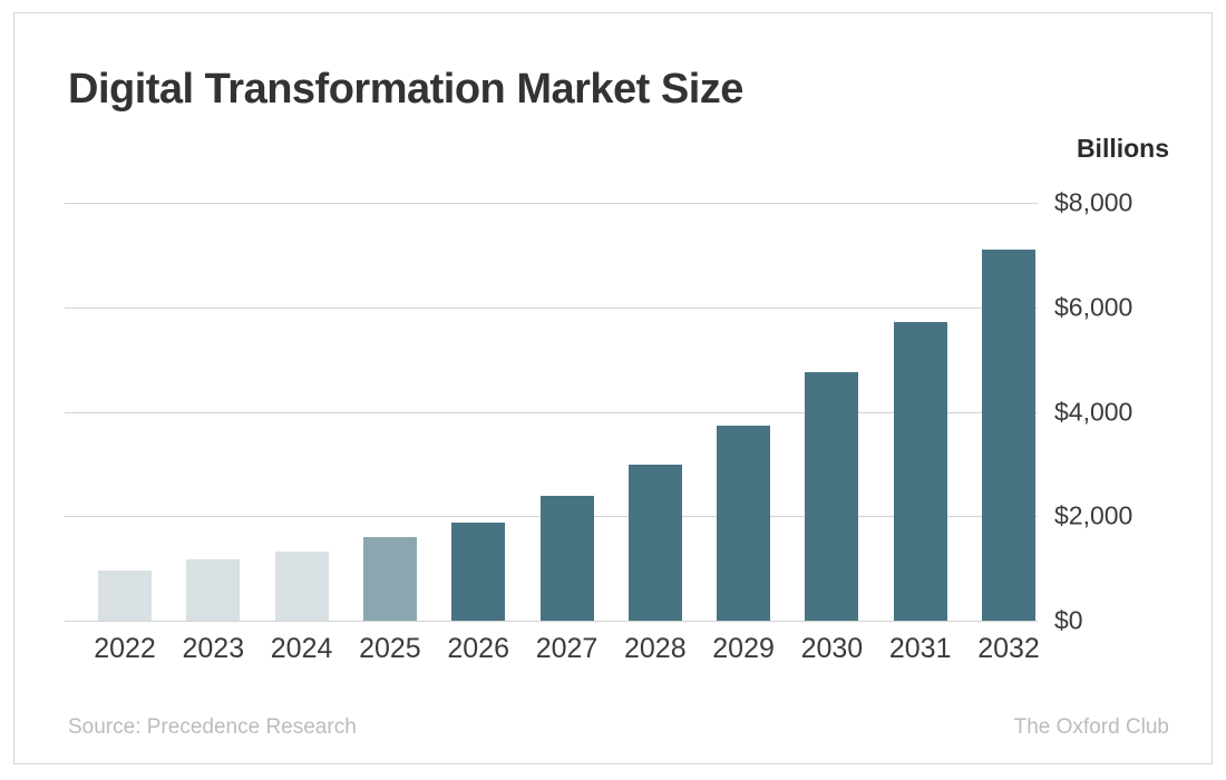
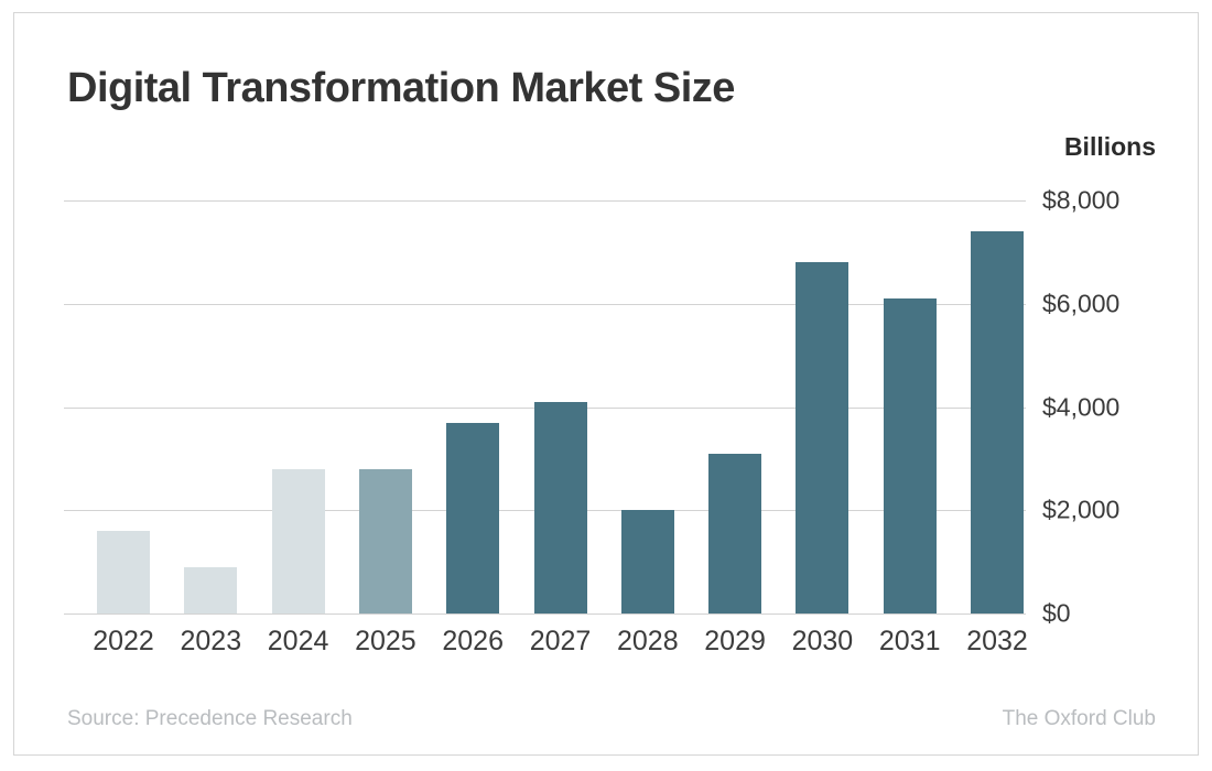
2022: $1000 -> $1600
2023: $1200 -> $900
2024: $1300 -> $2800
2025: $1600 -> $2800
2026: $1900 -> $3700
2027: $2400 -> $4100
2028: $3000 -> $2000
2029: $3700 -> $3100
2030: $4800 -> $6800
2031: $5700 -> $6100
2032: $7100 -> $7400
